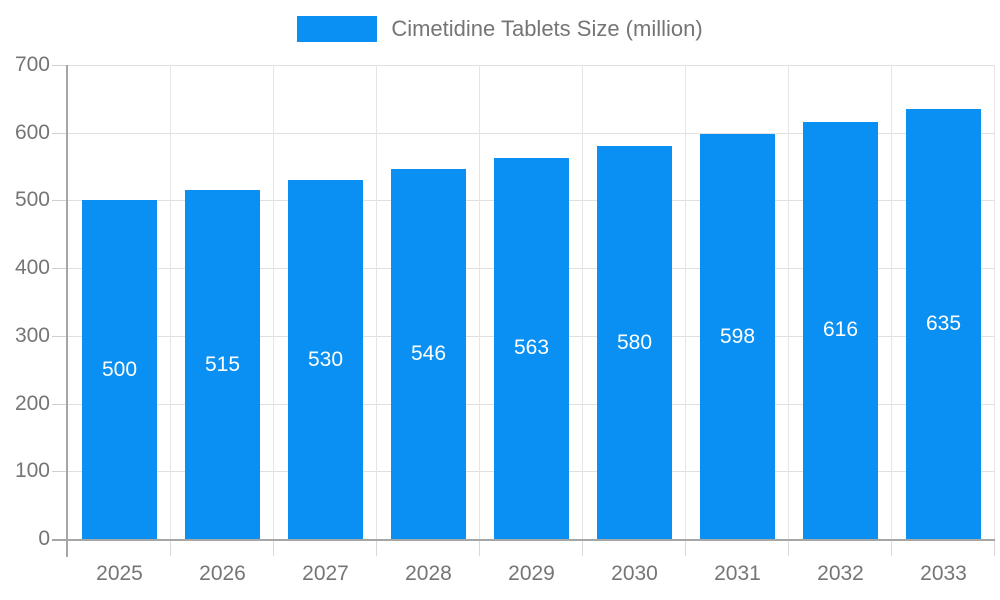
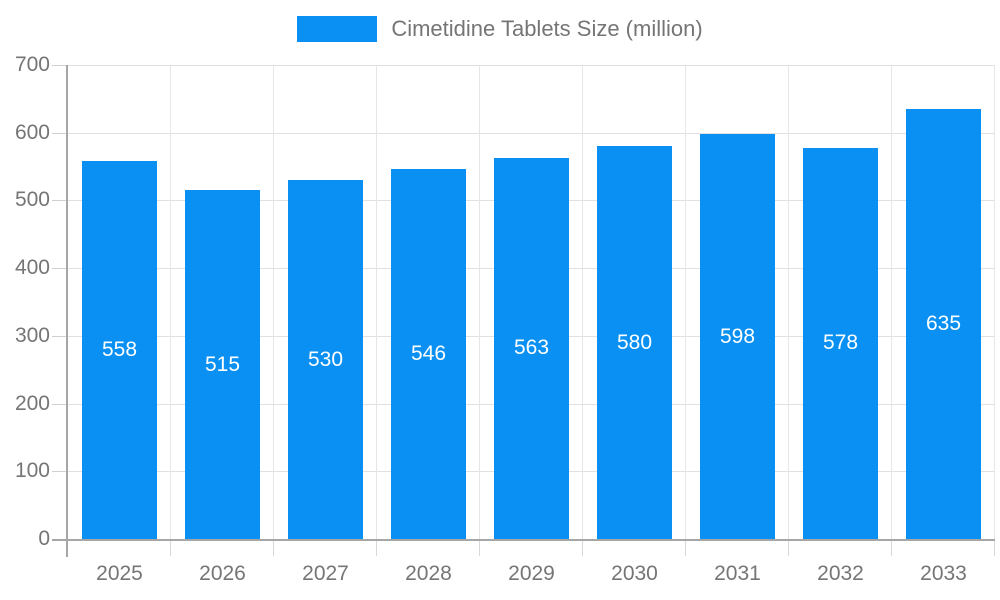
2025: 500 -> 558
2032: 616 -> 578
